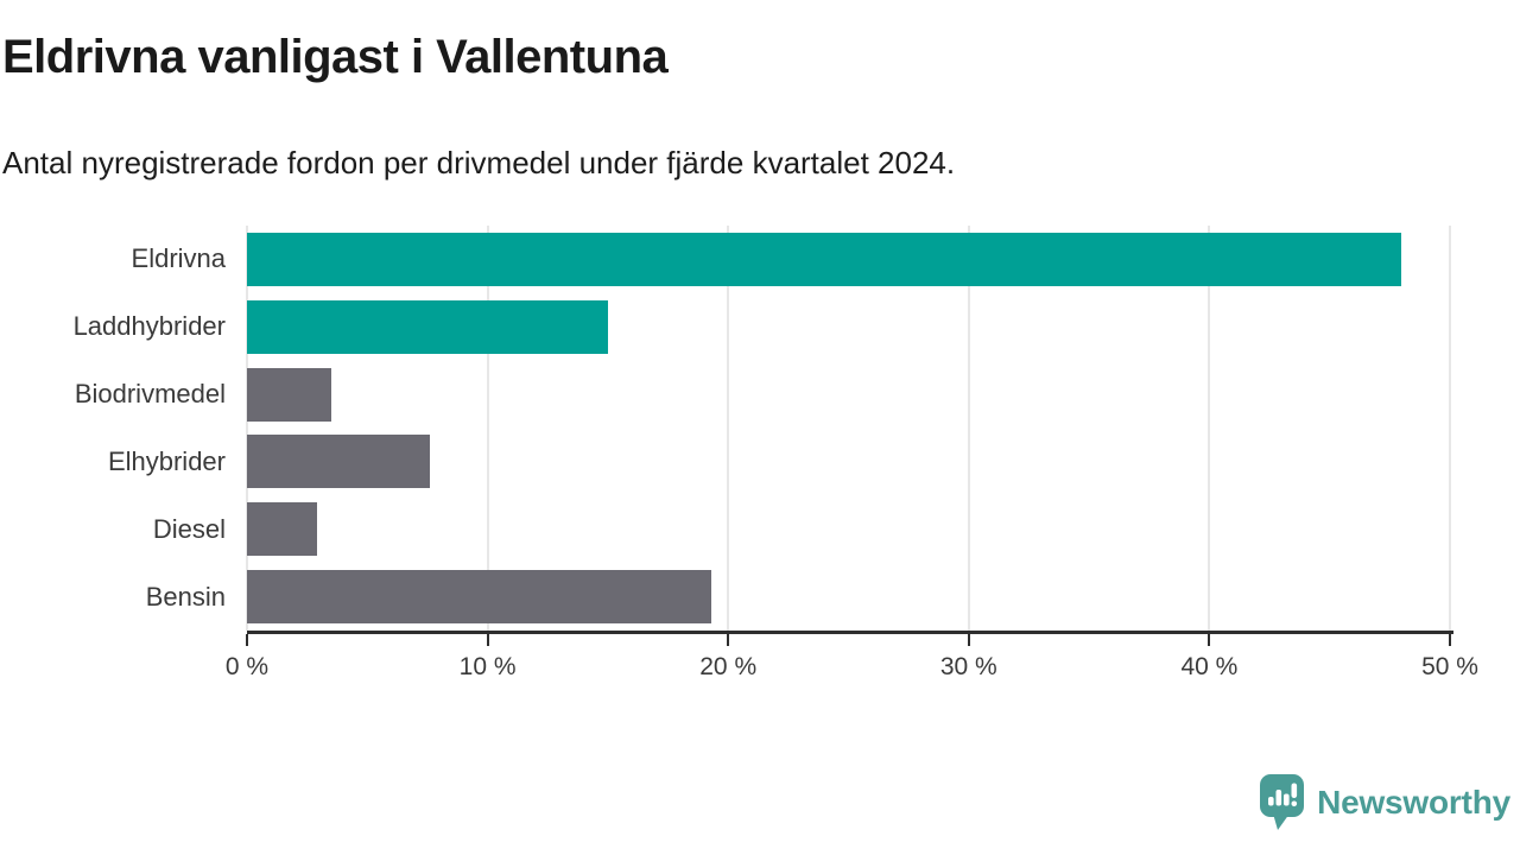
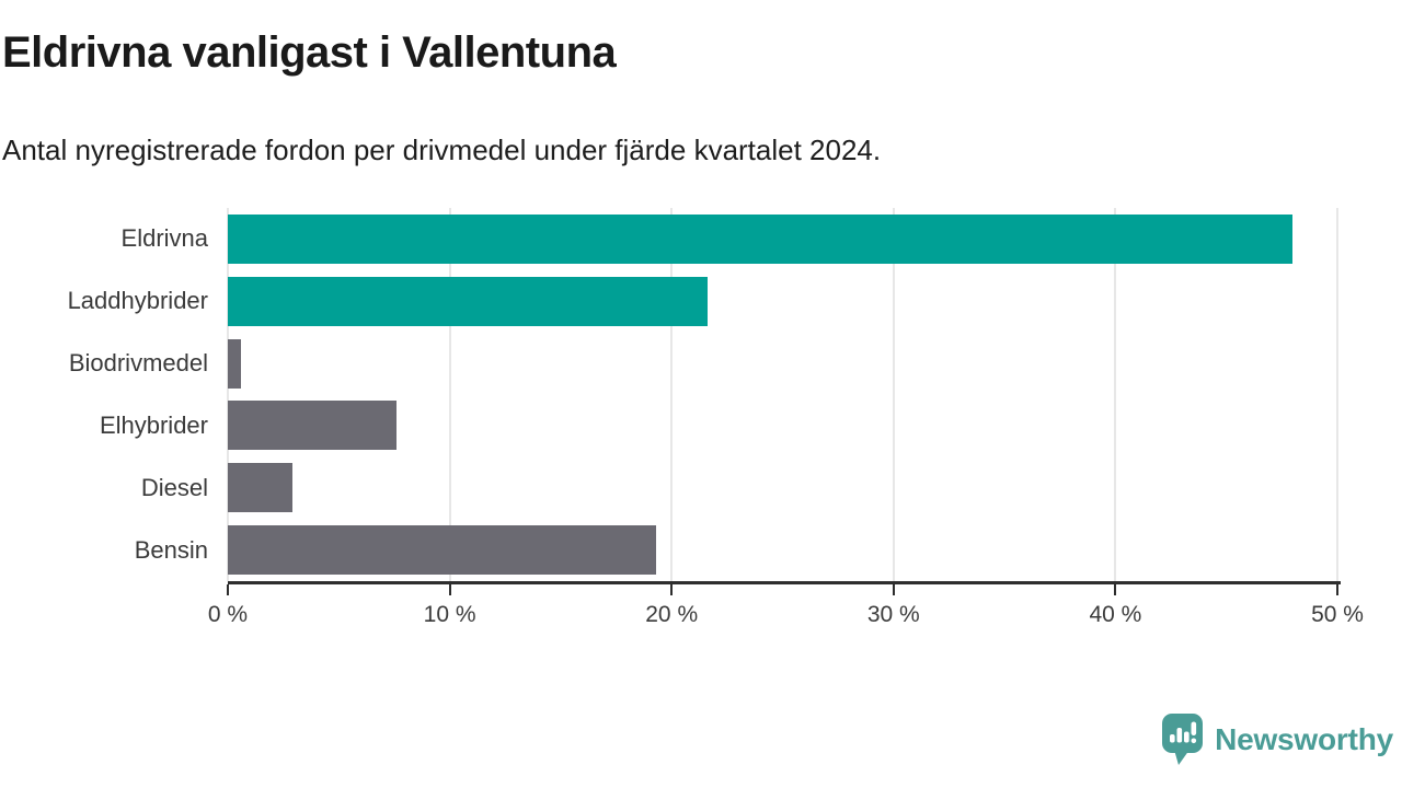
Laddhybrider: 15.0% -> 21.6%
Biodrivmedel: 3.5% -> 0.6%
